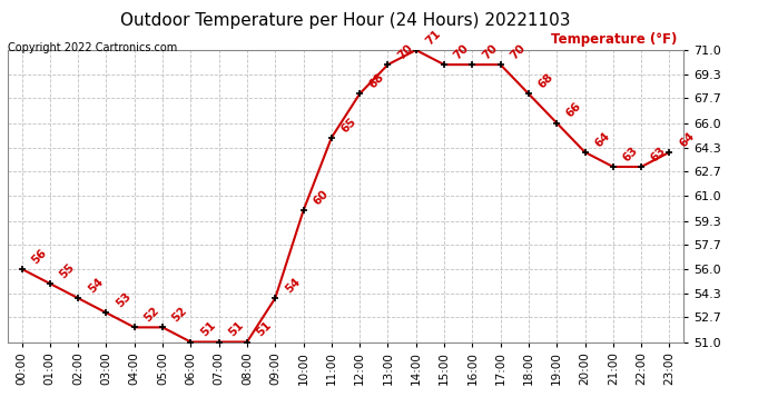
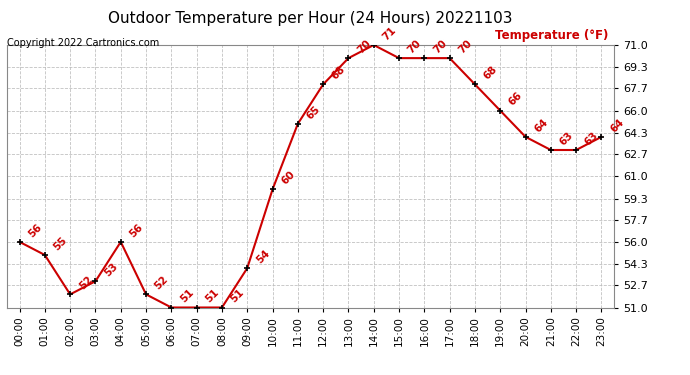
02:00: 54 -> 52
04:00: 52 -> 56
